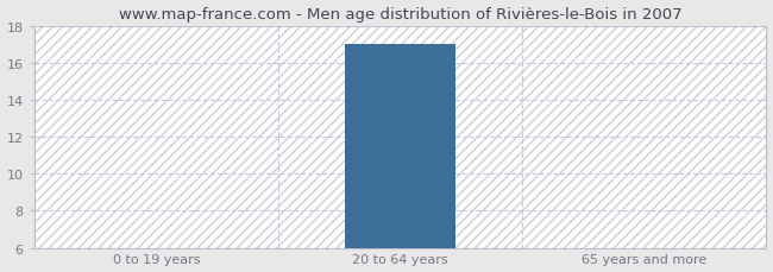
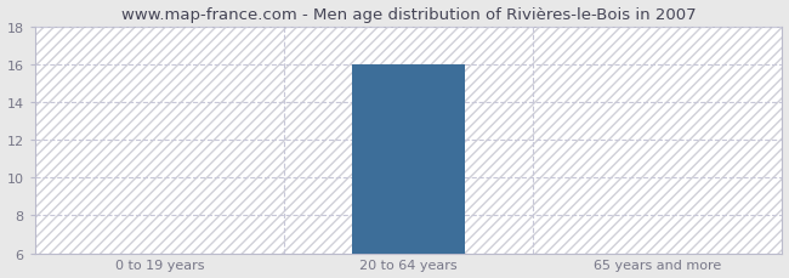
20 to 64 years: 17 -> 16
